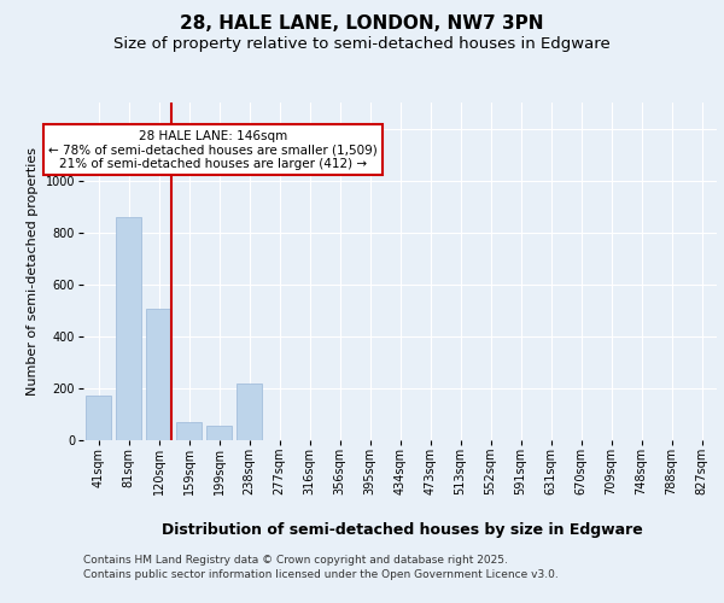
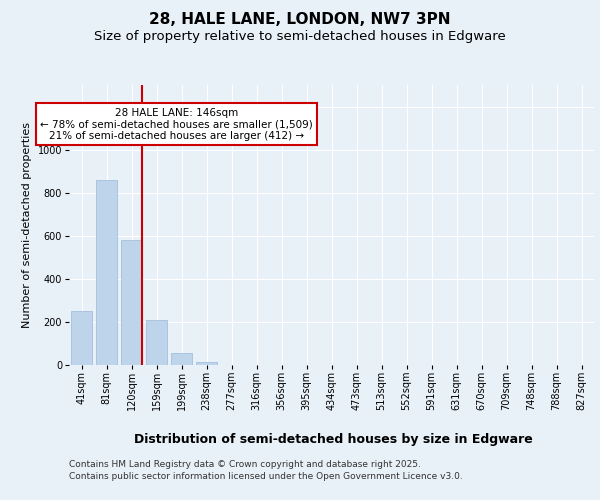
41sqm: 170 -> 250
120sqm: 505 -> 580
159sqm: 70 -> 210
238sqm: 220 -> 15
